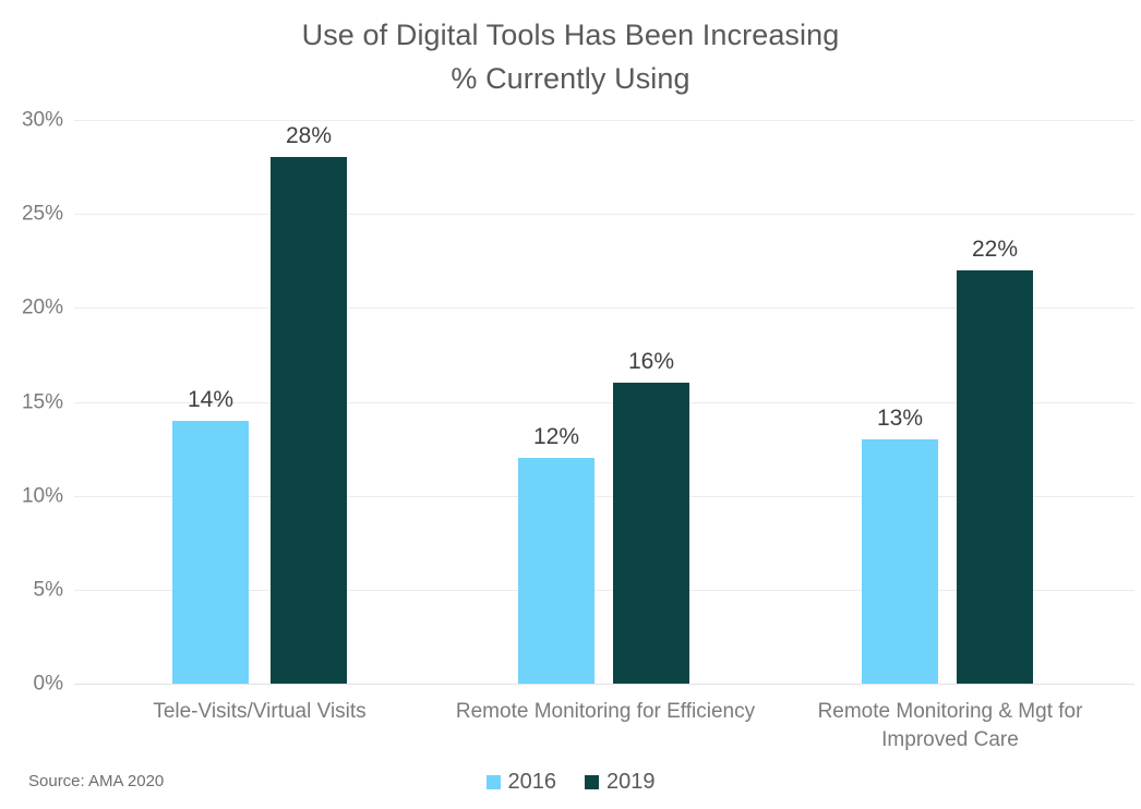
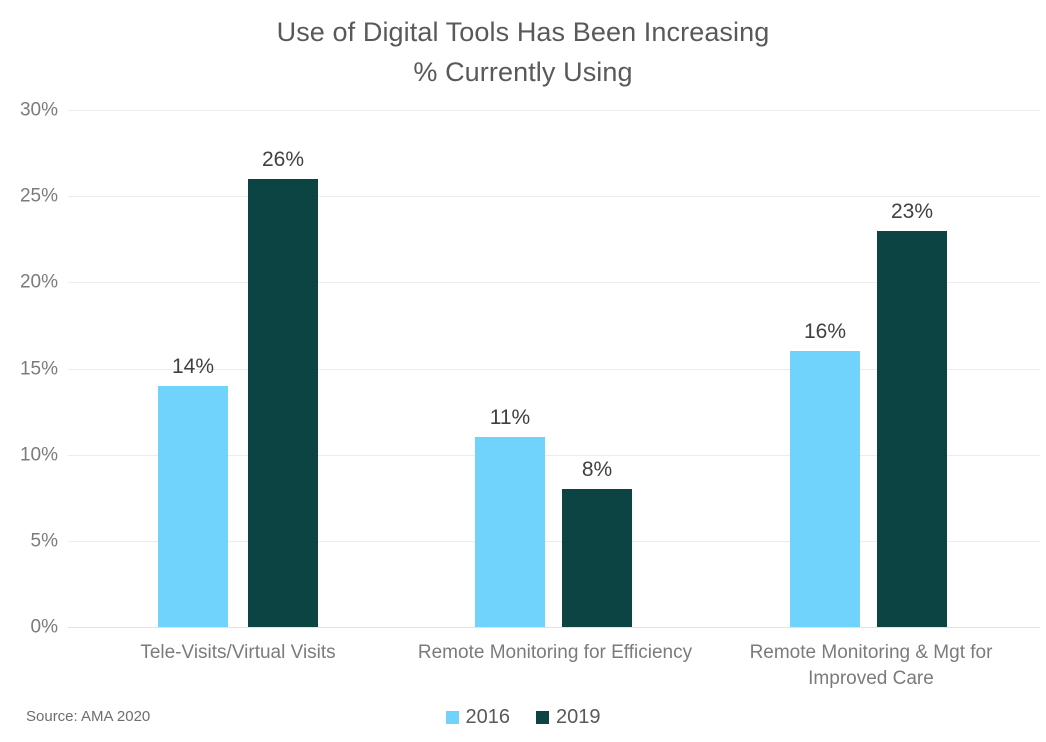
2019/Tele-Visits/Virtual Visits: 28% -> 26%
2016/Remote Monitoring for Efficiency: 12% -> 11%
2019/Remote Monitoring for Efficiency: 16% -> 8%
2016/Remote Monitoring & Mgt for Improved Care: 13% -> 16%
2019/Remote Monitoring & Mgt for Improved Care: 22% -> 23%
